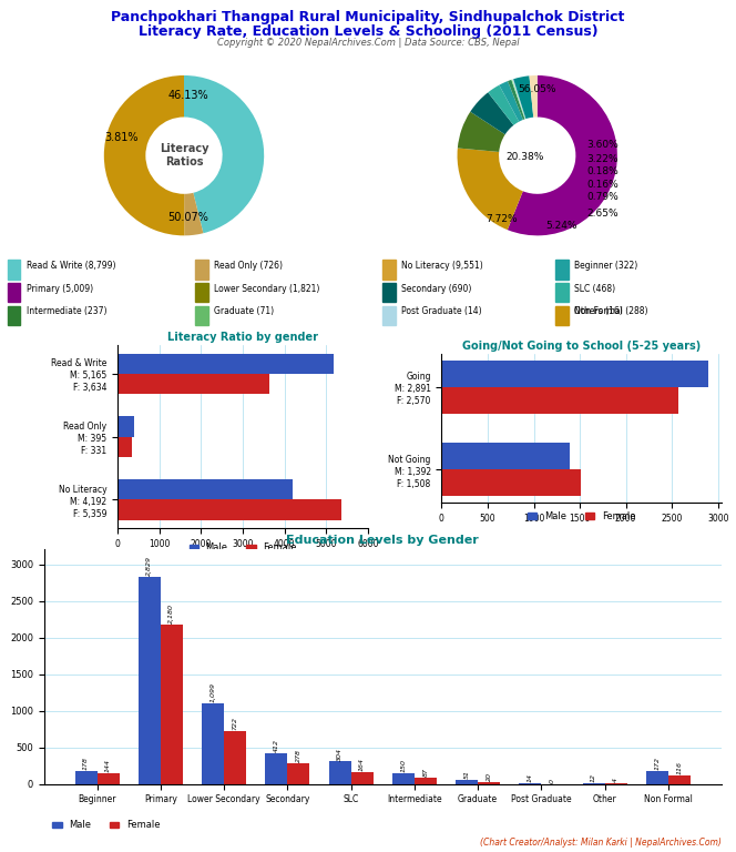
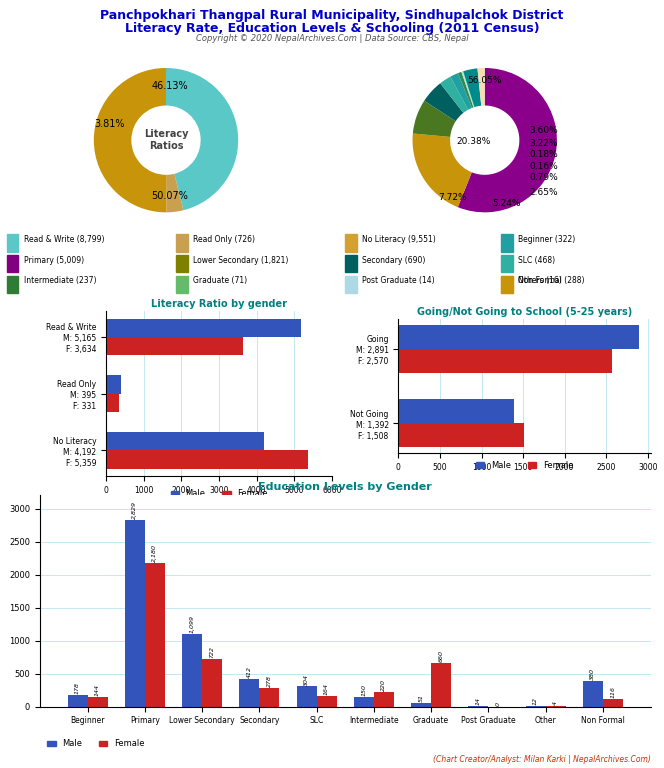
Education Levels by Gender/Female/Intermediate: 90 -> 220
Education Levels by Gender/Female/Graduate: 20 -> 660
Education Levels by Gender/Male/Non Formal: 170 -> 380
